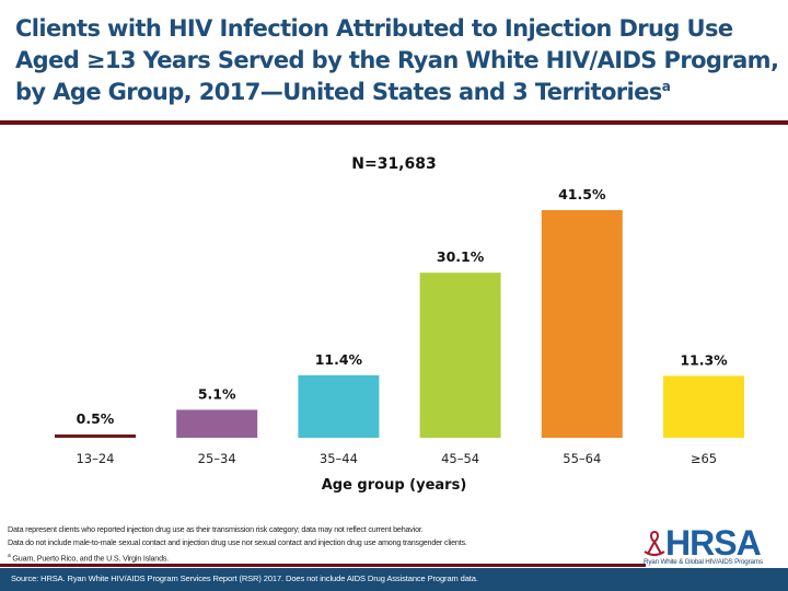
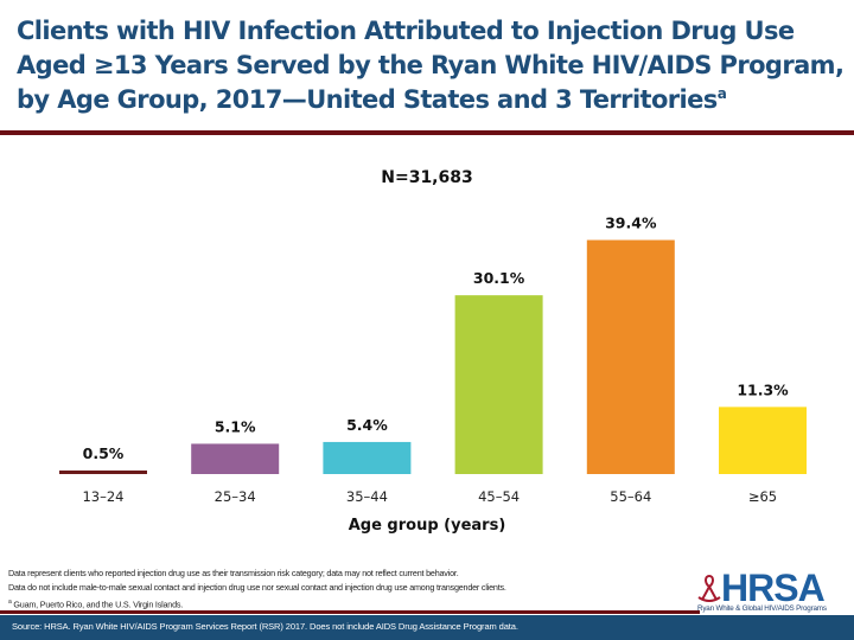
35–44: 11.4% -> 5.4%
55–64: 41.5% -> 39.4%
